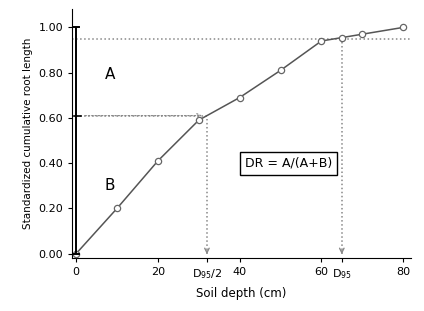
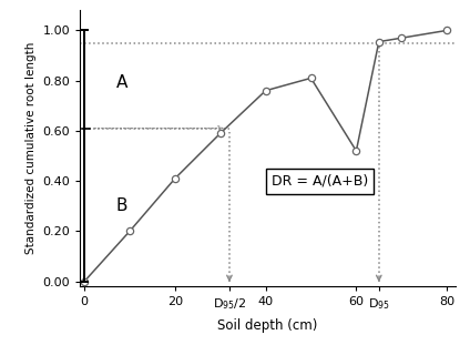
40: 0.690 -> 0.760
60: 0.940 -> 0.520
